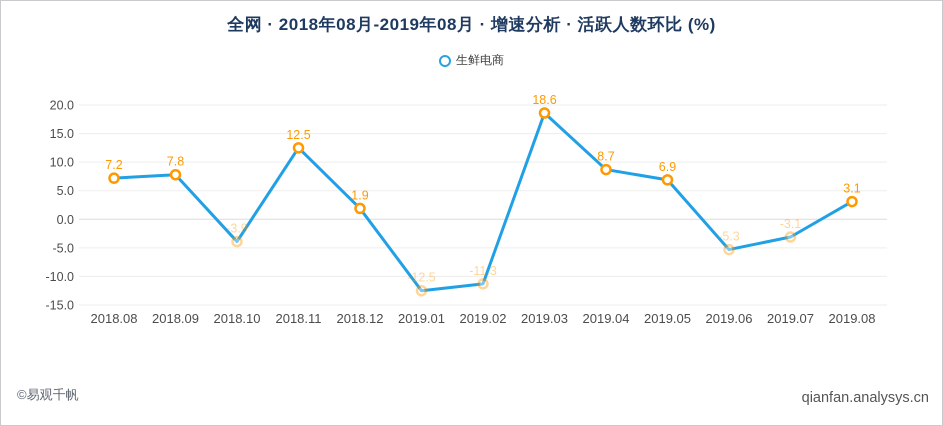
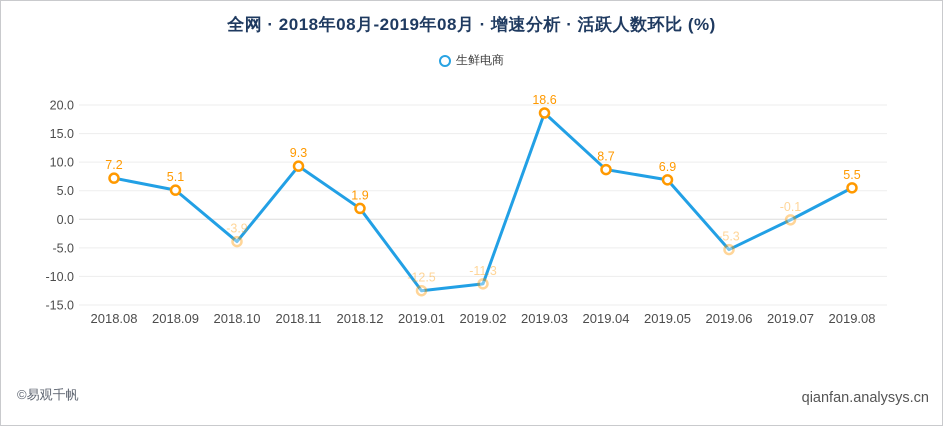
2018.09: 7.8 -> 5.1
2018.11: 12.5 -> 9.3
2019.07: -3.1 -> -0.1
2019.08: 3.1 -> 5.5
